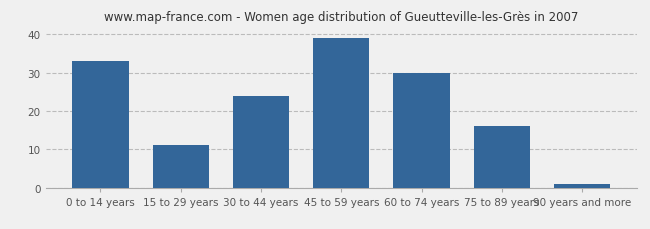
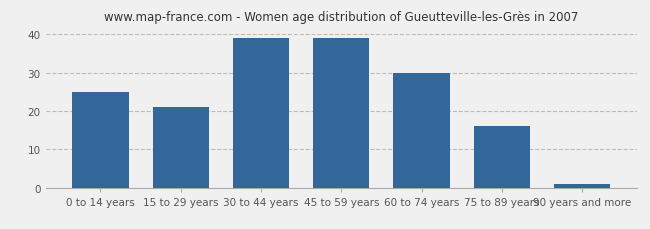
0 to 14 years: 33 -> 25
15 to 29 years: 11 -> 21
30 to 44 years: 24 -> 39
